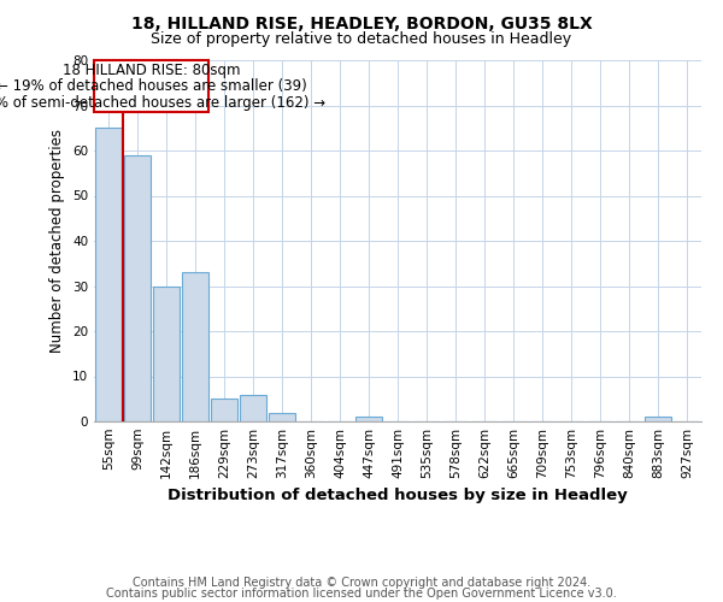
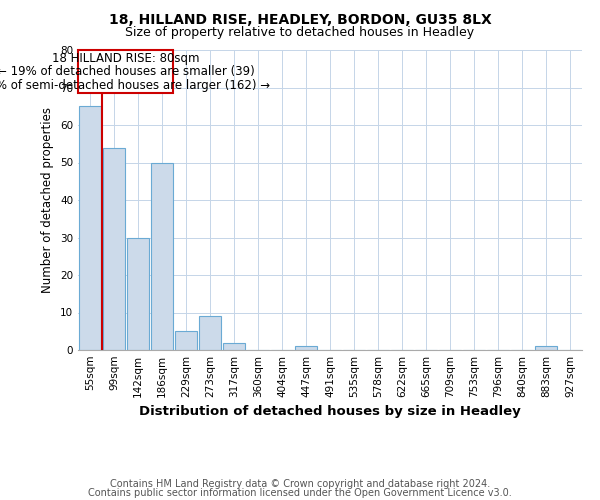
99sqm: 59 -> 54
186sqm: 33 -> 50
273sqm: 6 -> 9
